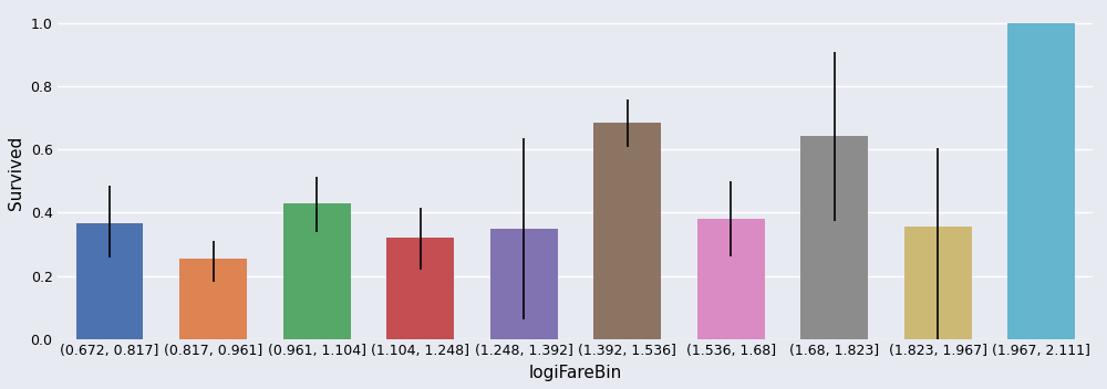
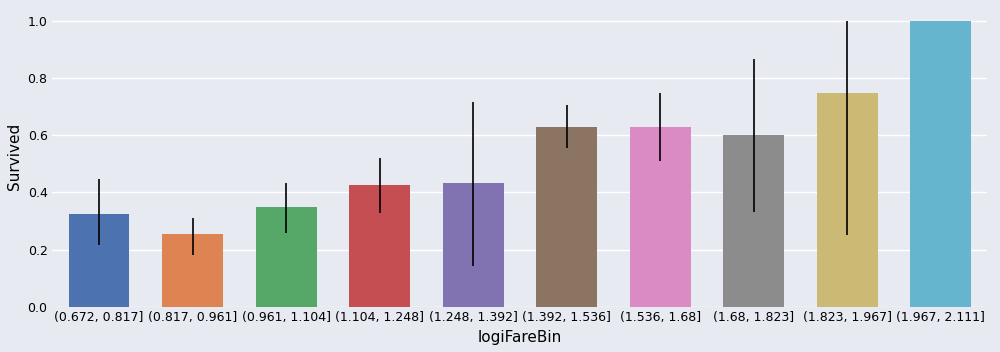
(0.672, 0.817]: 0.365 -> 0.325
(0.961, 1.104]: 0.430 -> 0.348
(1.104, 1.248]: 0.320 -> 0.427
(1.248, 1.392]: 0.350 -> 0.432
(1.392, 1.536]: 0.685 -> 0.630
(1.536, 1.68]: 0.380 -> 0.630
(1.68, 1.823]: 0.645 -> 0.603
(1.823, 1.967]: 0.355 -> 0.750
